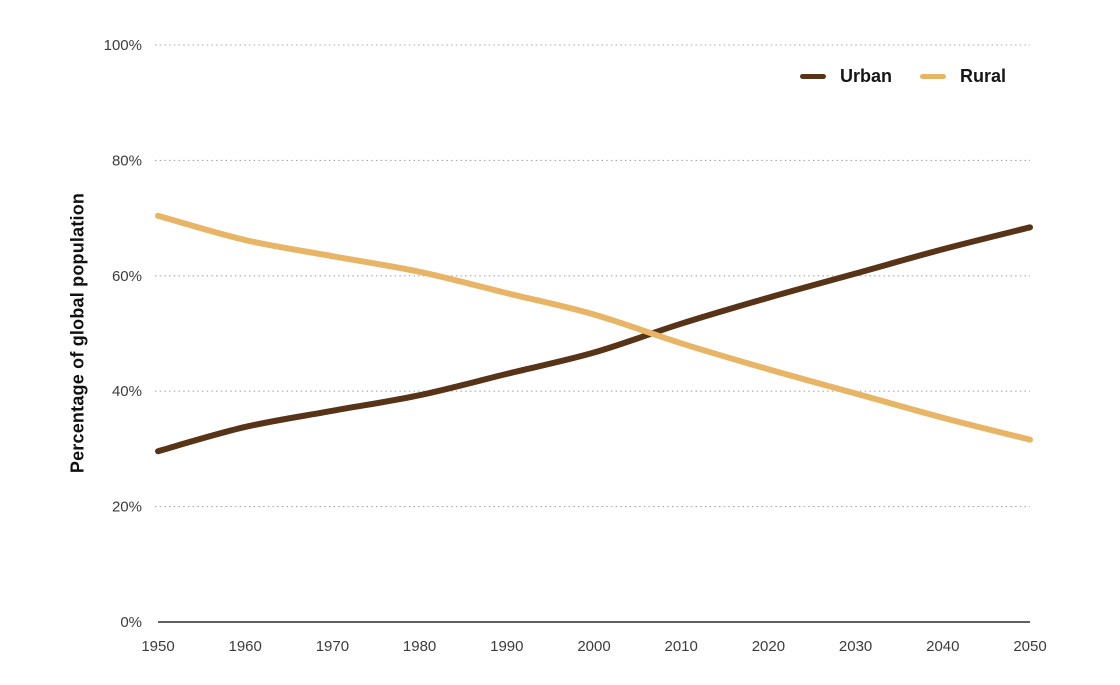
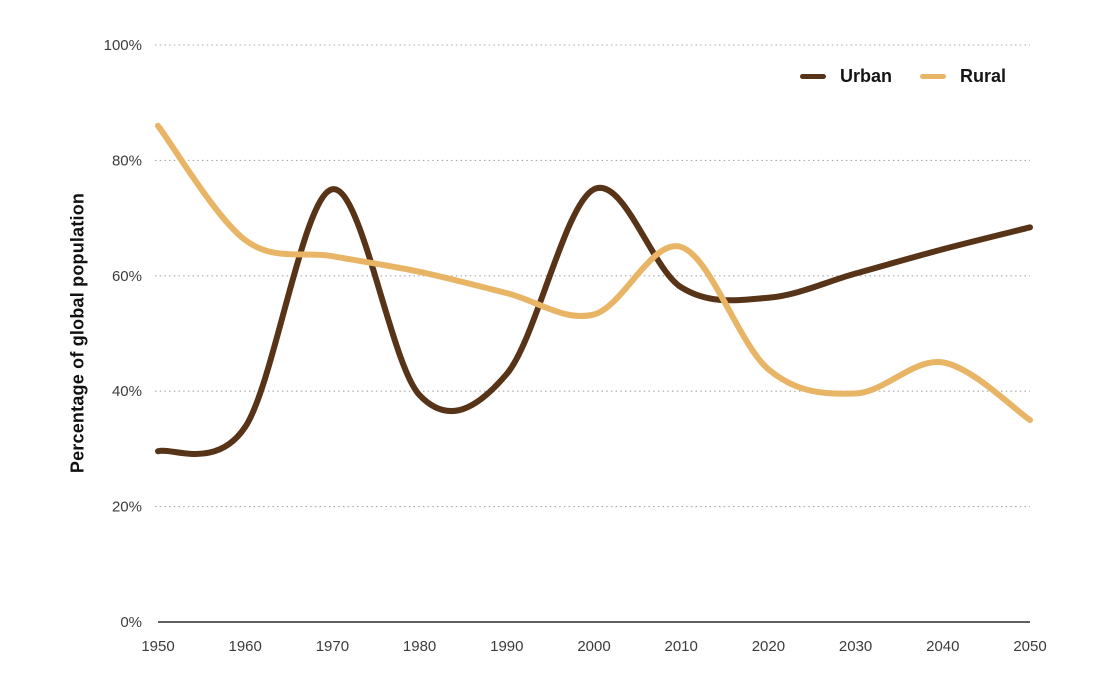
Rural/1950: 70% -> 86%
Urban/1970: 37% -> 75%
Urban/2000: 47% -> 75%
Urban/2010: 52% -> 58%
Rural/2010: 48% -> 65%
Rural/2040: 35% -> 45%
Rural/2050: 32% -> 35%
